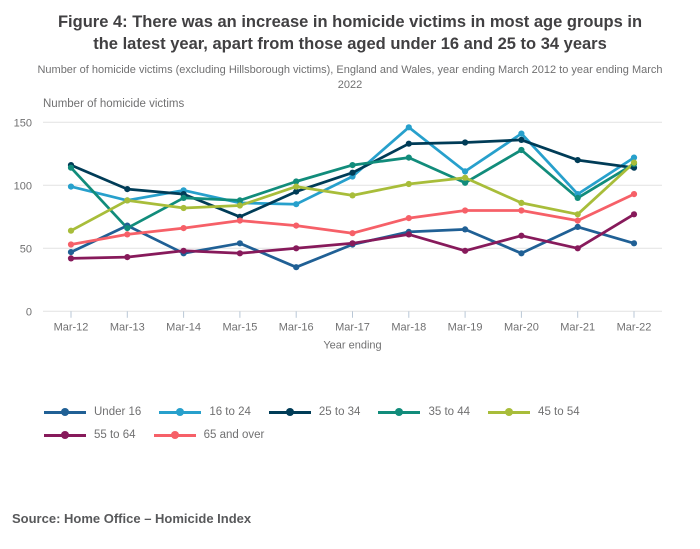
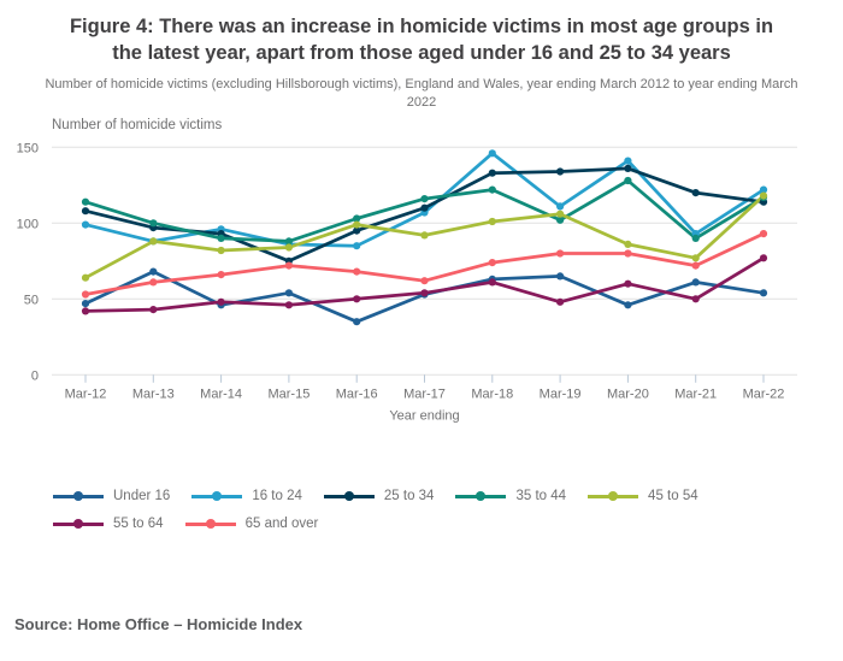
25 to 34/Mar-12: 116 -> 108
35 to 44/Mar-13: 66 -> 100
Under 16/Mar-21: 67 -> 61
